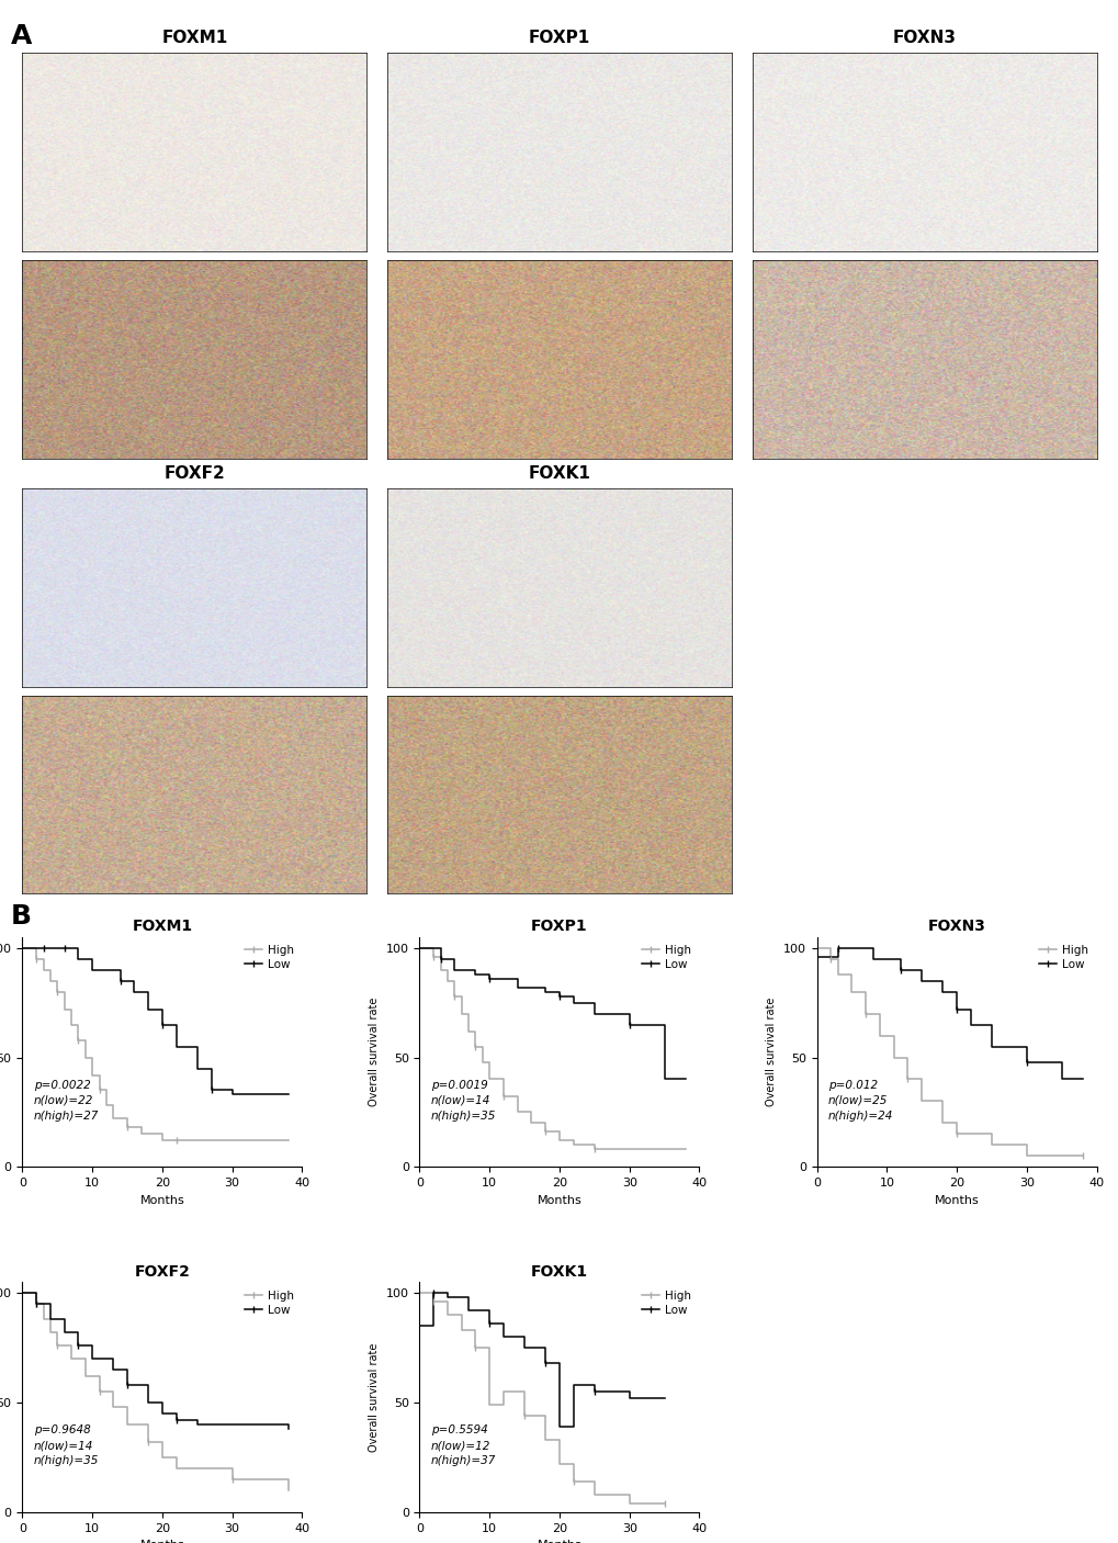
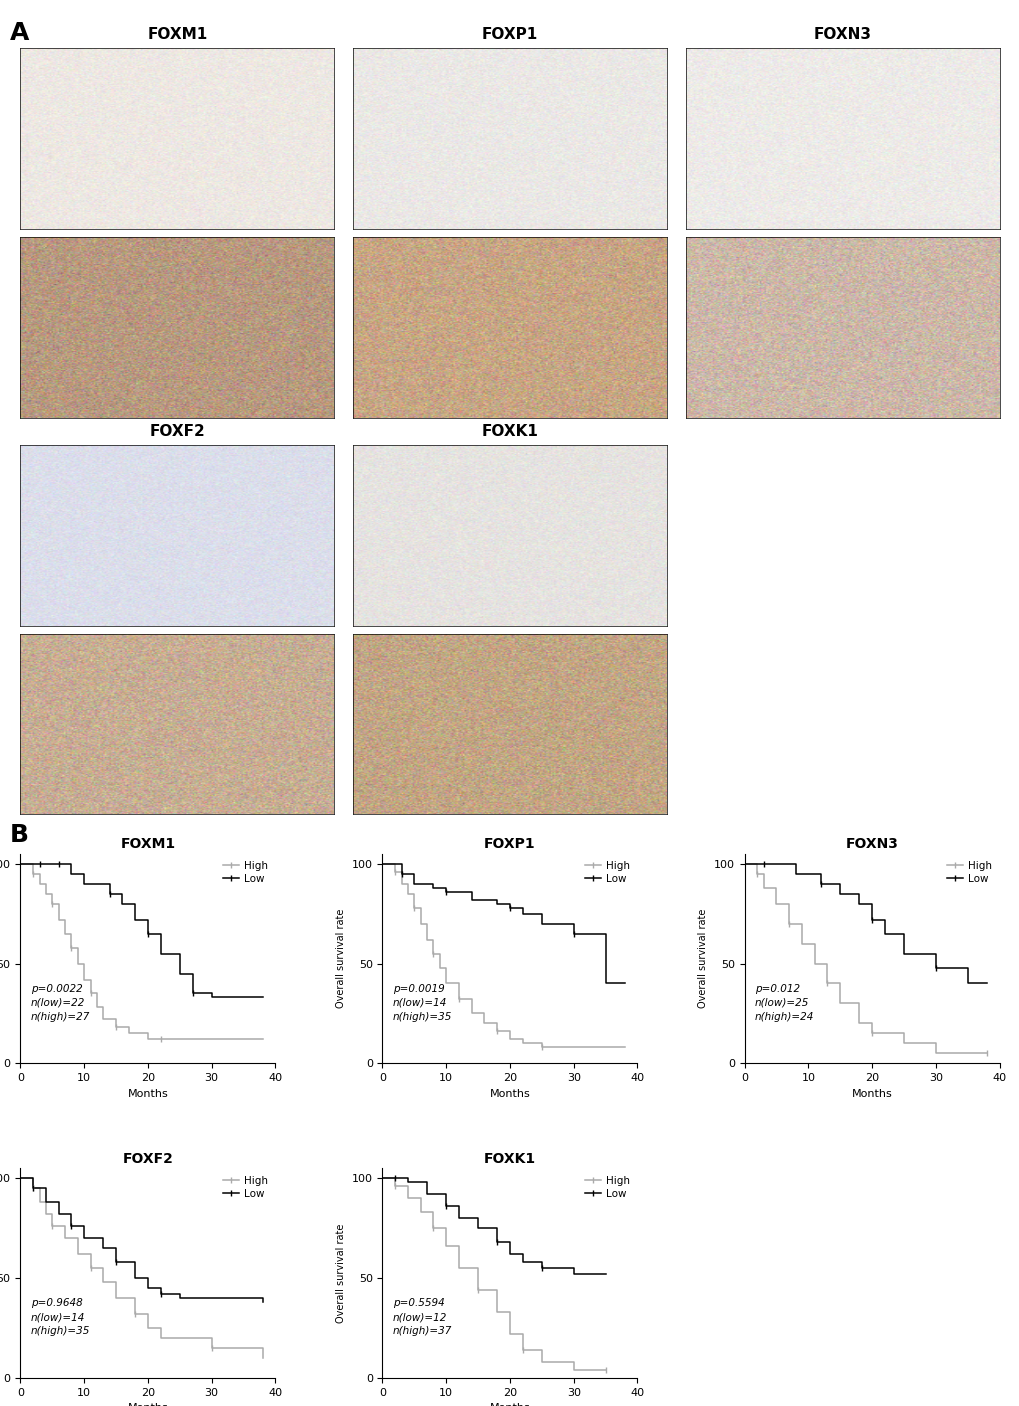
FOXN3/Low/0: 96 -> 100
FOXK1/Low/0: 85 -> 100
FOXK1/High/10: 49 -> 66
FOXK1/Low/20: 39 -> 62
